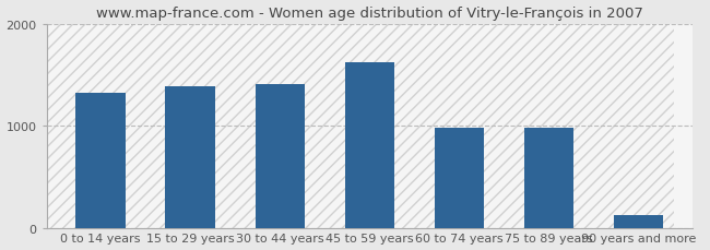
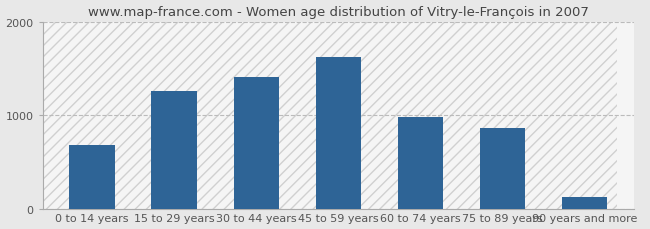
0 to 14 years: 1320 -> 680
15 to 29 years: 1390 -> 1260
75 to 89 years: 980 -> 860
